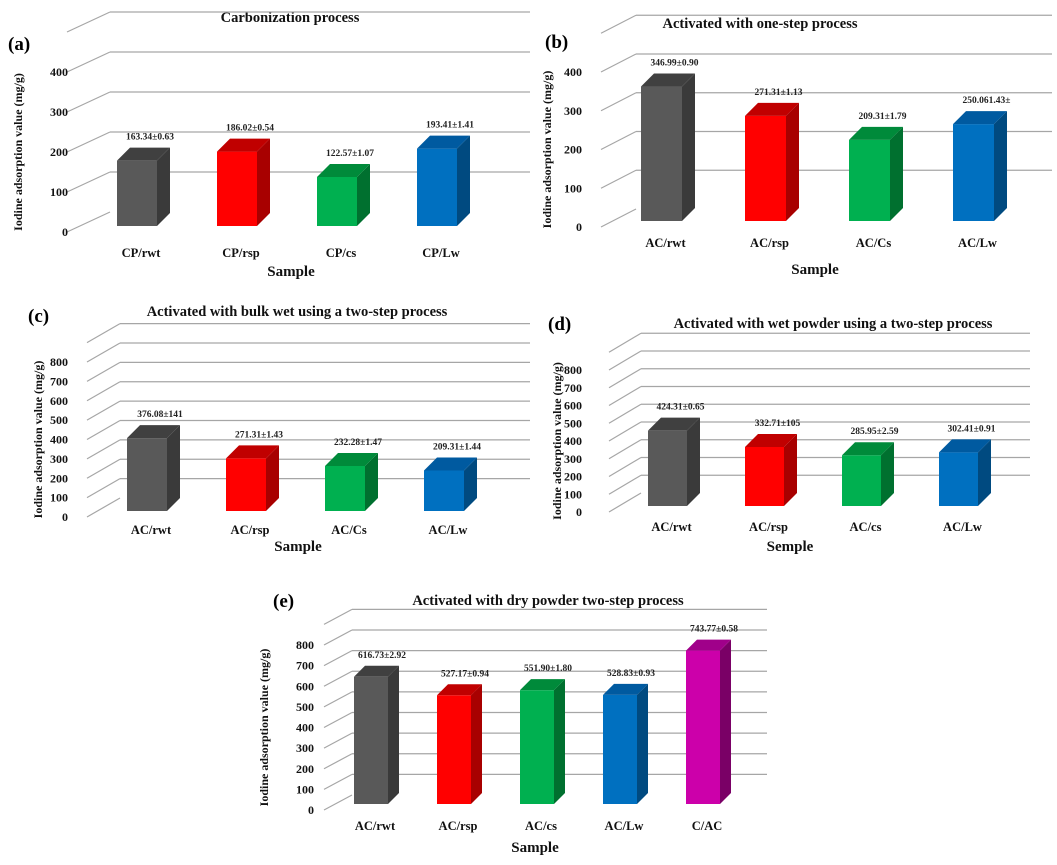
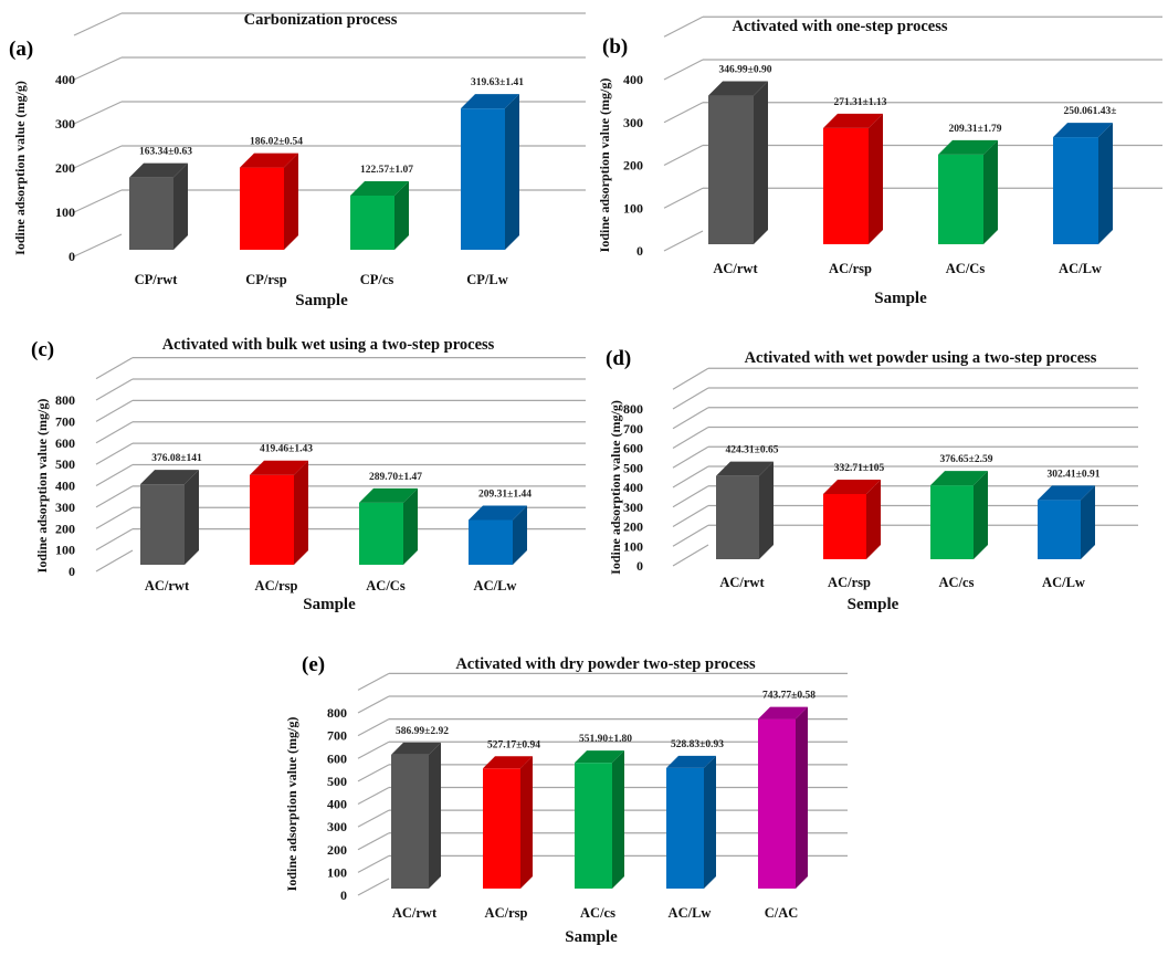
Carbonization process/CP/Lw: 193.41 -> 319.63
Activated with bulk wet using a two-step process/AC/rsp: 271.31 -> 419.46
Activated with bulk wet using a two-step process/AC/Cs: 232.28 -> 289.70
Activated with wet powder using a two-step process/AC/cs: 285.95 -> 376.65
Activated with dry powder two-step process/AC/rwt: 616.73 -> 586.99
